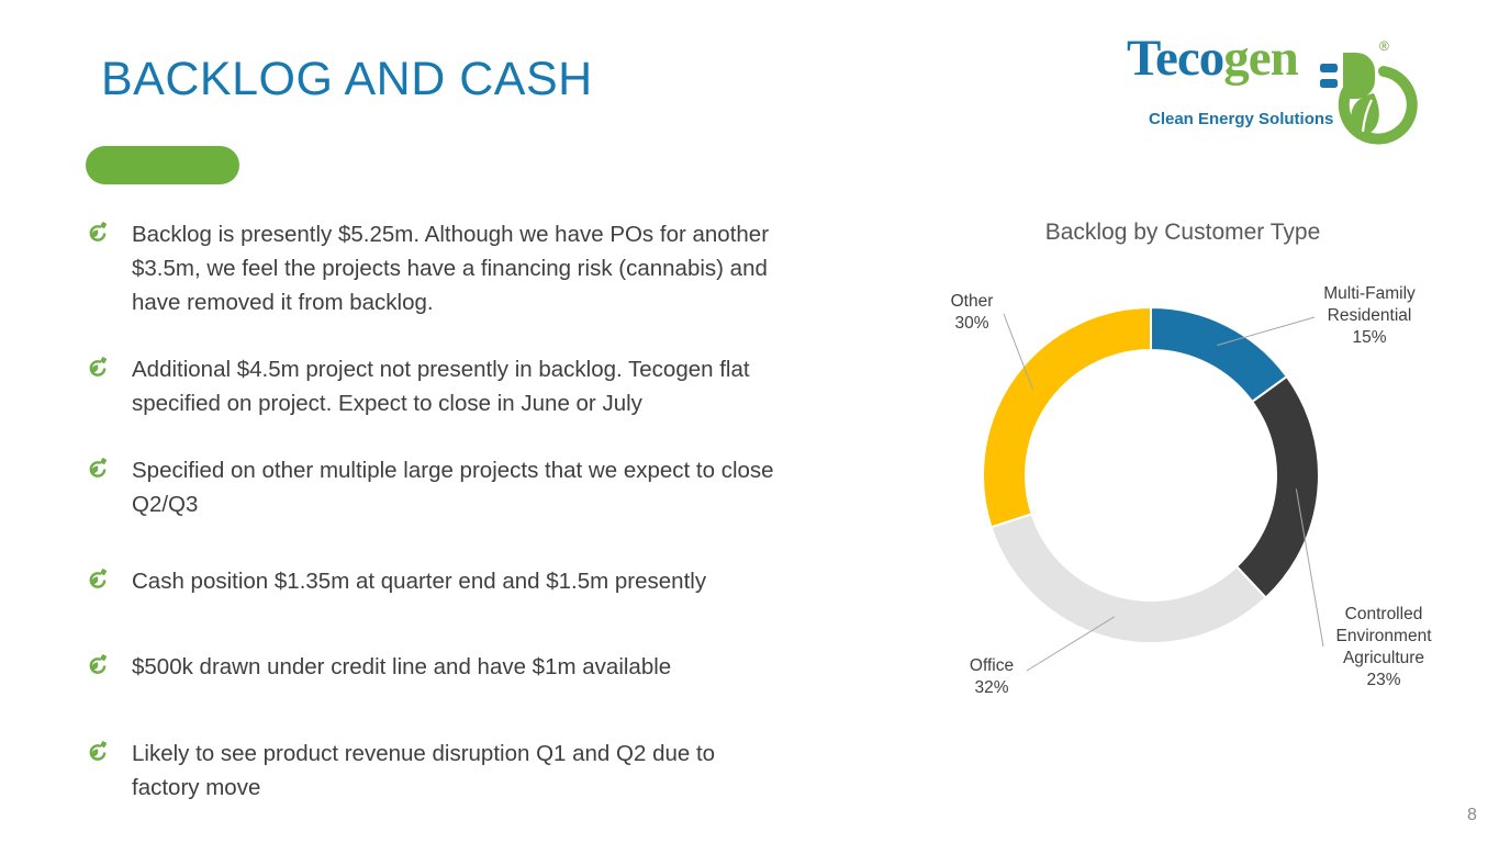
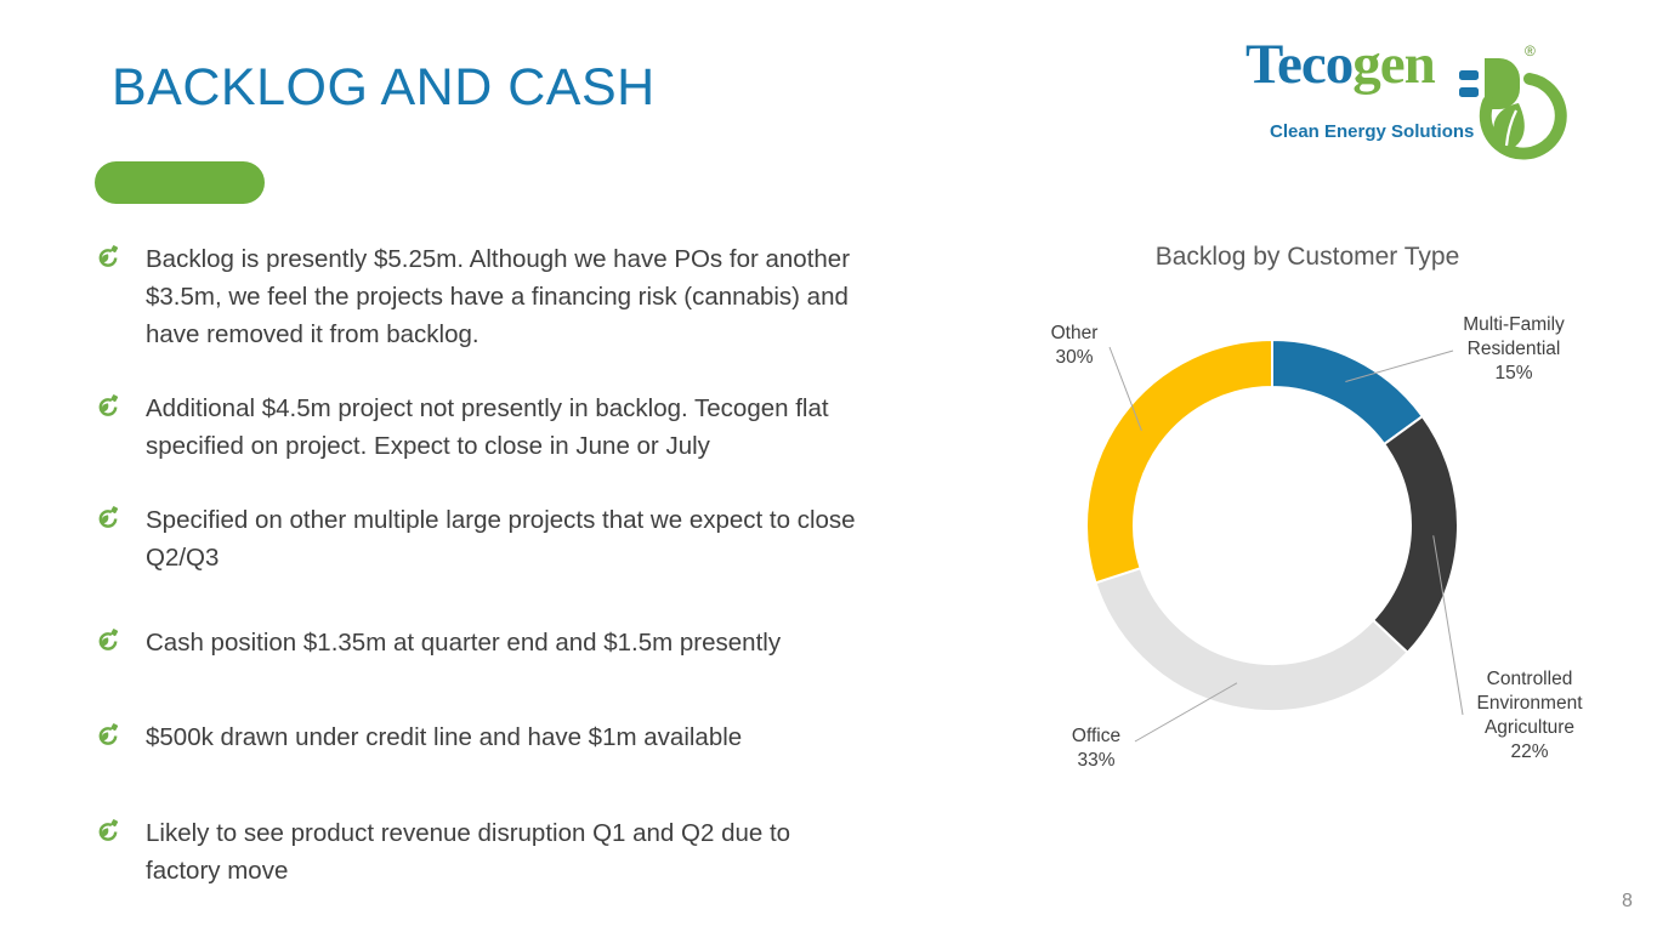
Controlled Environment Agriculture: 23% -> 22%
Office: 32% -> 33%
